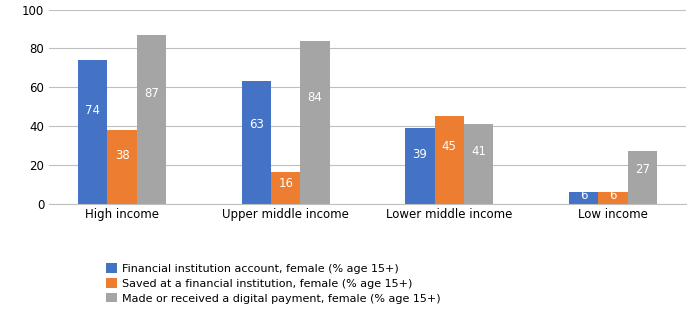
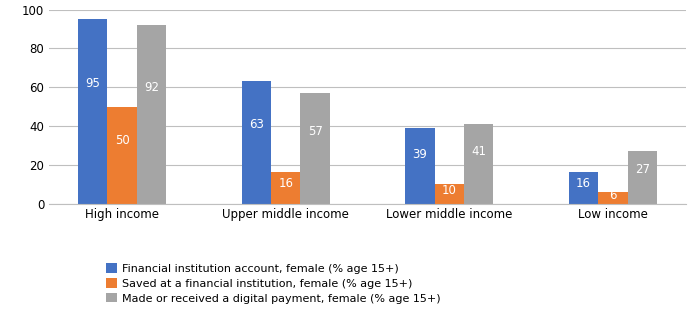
Financial institution account, female (% age 15+)/High income: 74 -> 95
Saved at a financial institution, female (% age 15+)/High income: 38 -> 50
Made or received a digital payment, female (% age 15+)/High income: 87 -> 92
Made or received a digital payment, female (% age 15+)/Upper middle income: 84 -> 57
Saved at a financial institution, female (% age 15+)/Lower middle income: 45 -> 10
Financial institution account, female (% age 15+)/Low income: 6 -> 16
